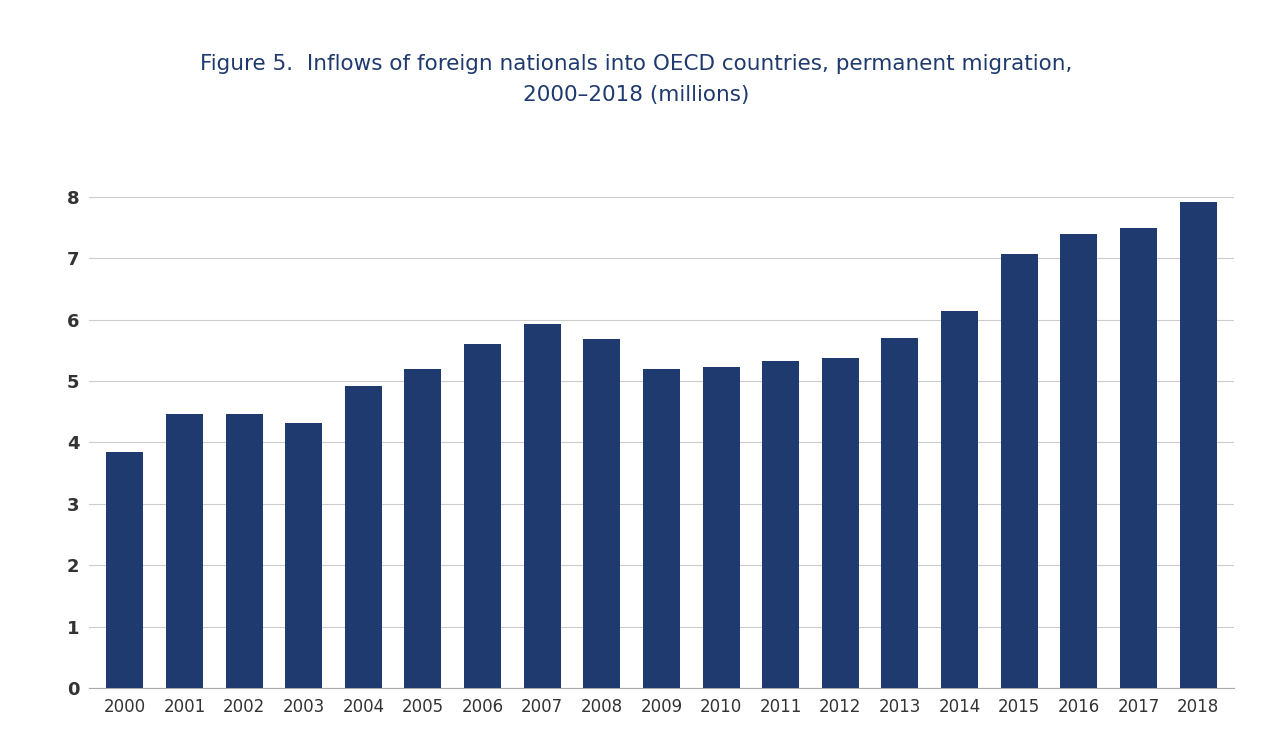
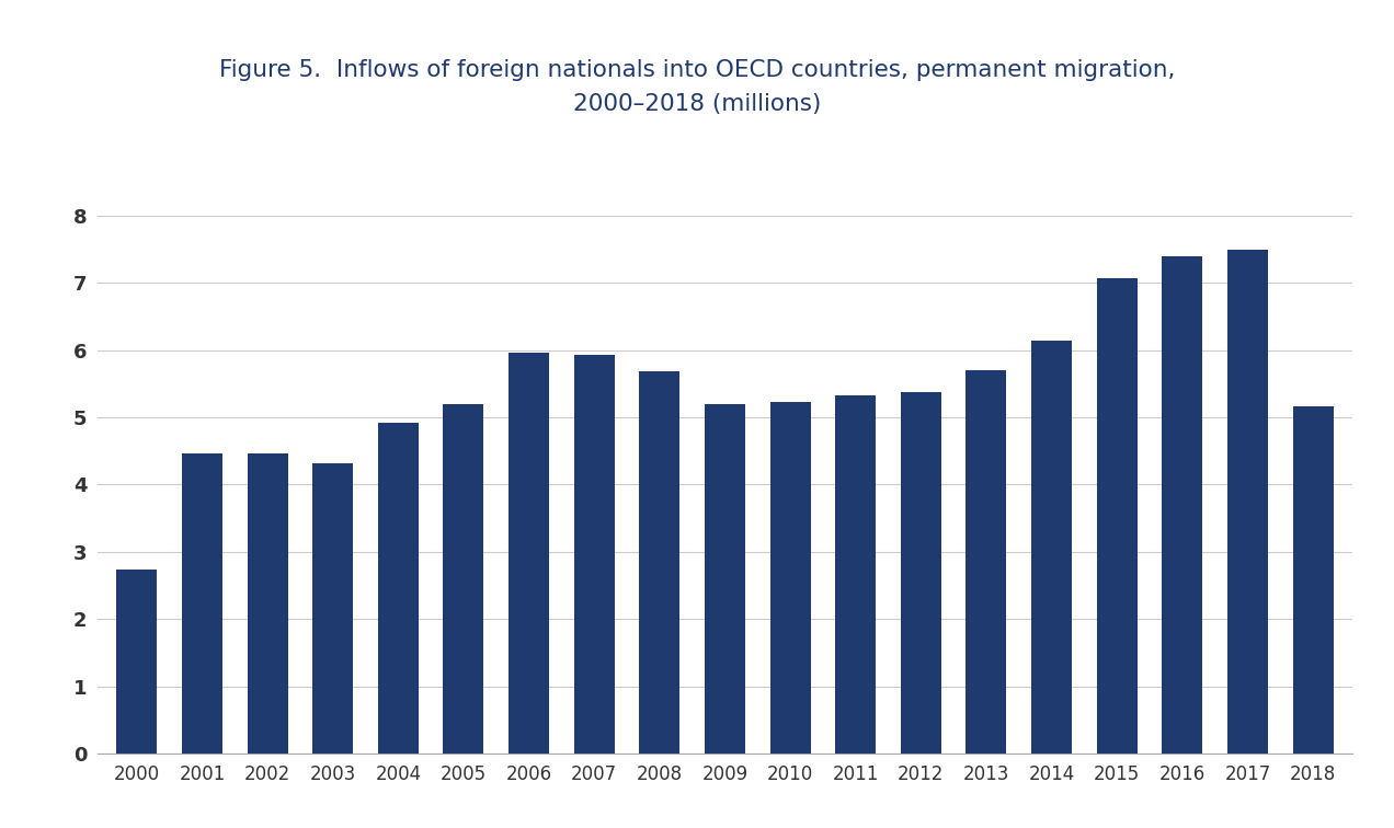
2000: 3.85 -> 2.74
2006: 5.60 -> 5.96
2018: 7.92 -> 5.16
